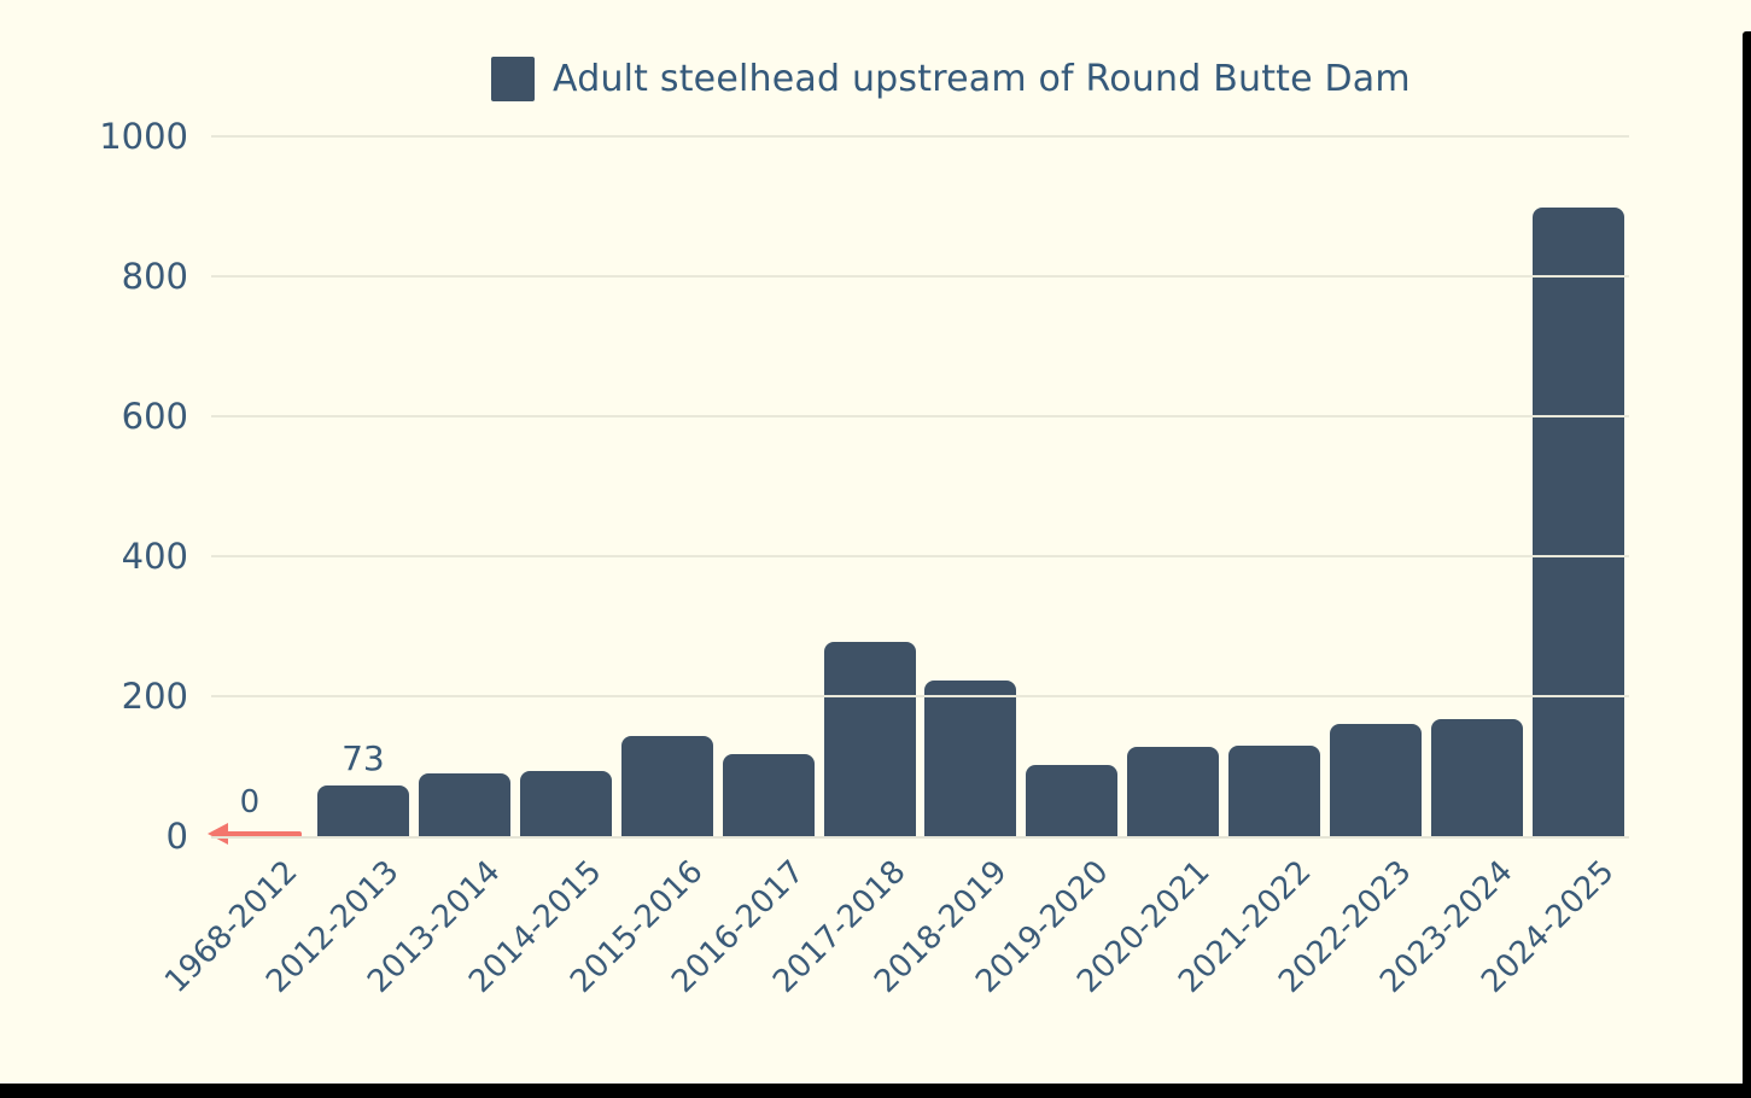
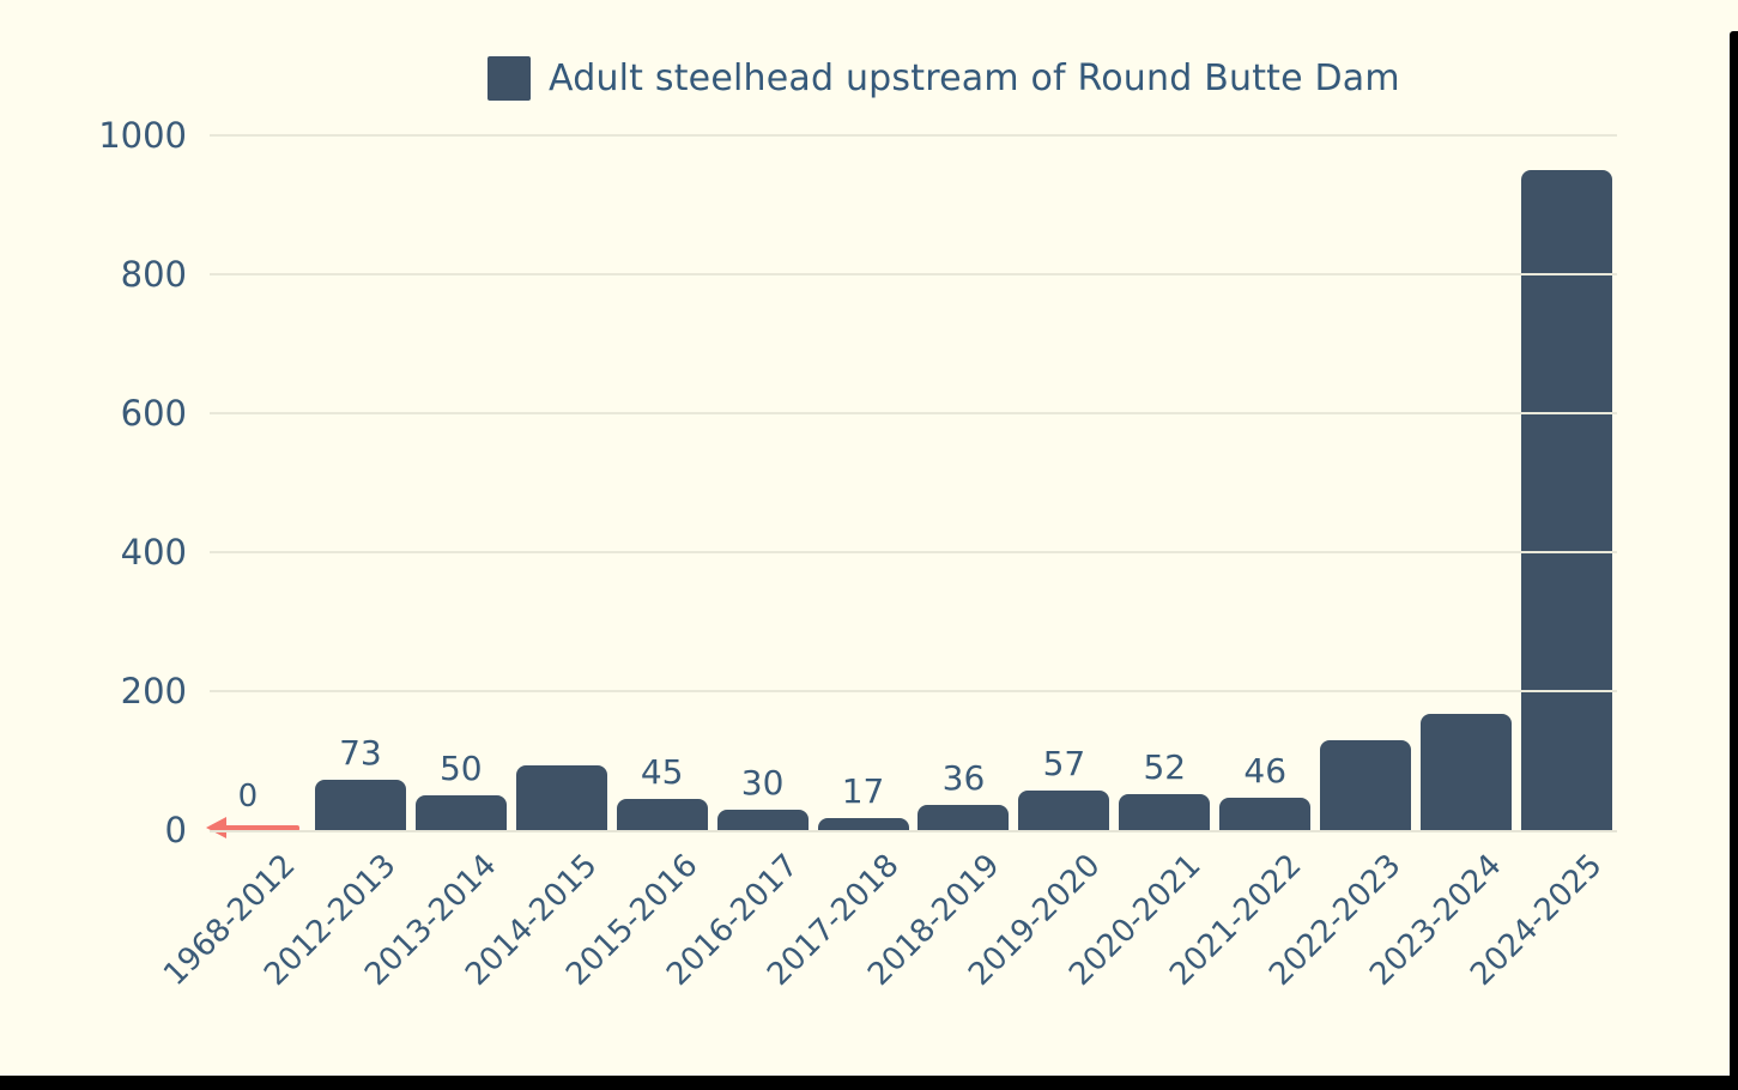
2013-2014: 90 -> 50
2015-2016: 143 -> 45
2016-2017: 118 -> 30
2017-2018: 278 -> 17
2018-2019: 223 -> 36
2019-2020: 101 -> 57
2020-2021: 128 -> 52
2021-2022: 129 -> 46
2022-2023: 161 -> 130
2024-2025: 898 -> 950
